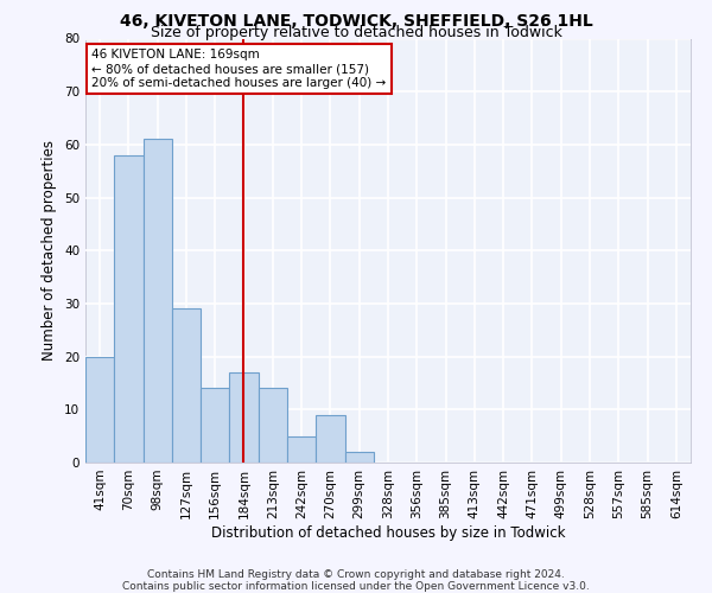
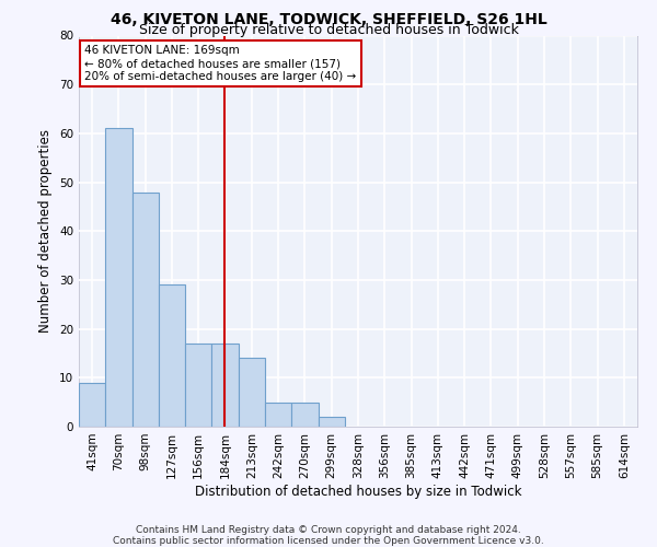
41sqm: 20 -> 9
70sqm: 58 -> 61
98sqm: 61 -> 48
156sqm: 14 -> 17
270sqm: 9 -> 5
